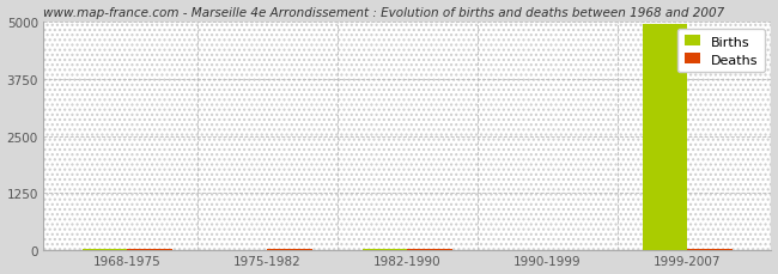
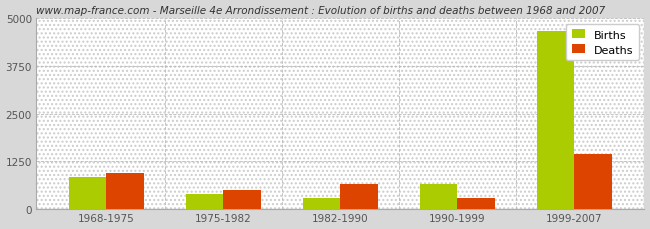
Births/1968-1975: 20 -> 850
Deaths/1968-1975: 30 -> 950
Births/1975-1982: 20 -> 400
Deaths/1975-1982: 30 -> 500
Births/1982-1990: 20 -> 300
Deaths/1982-1990: 30 -> 650
Births/1990-1999: 20 -> 650
Deaths/1990-1999: 20 -> 300
Births/1999-2007: 4950 -> 4650
Deaths/1999-2007: 20 -> 1450
